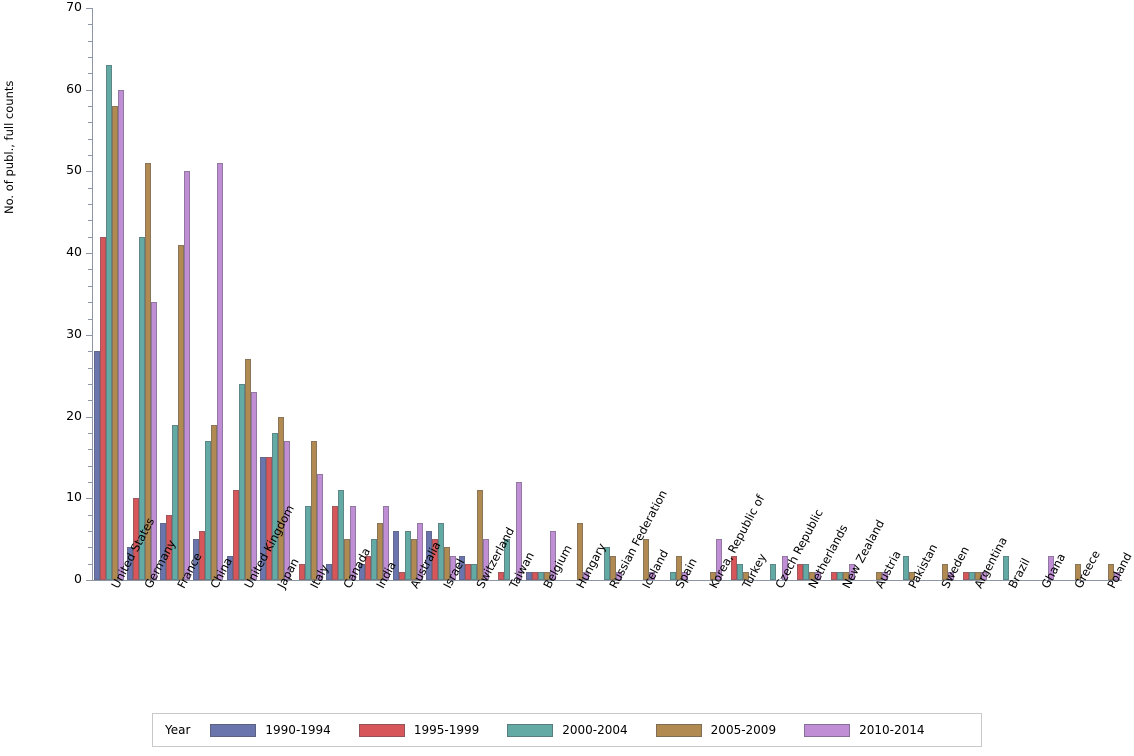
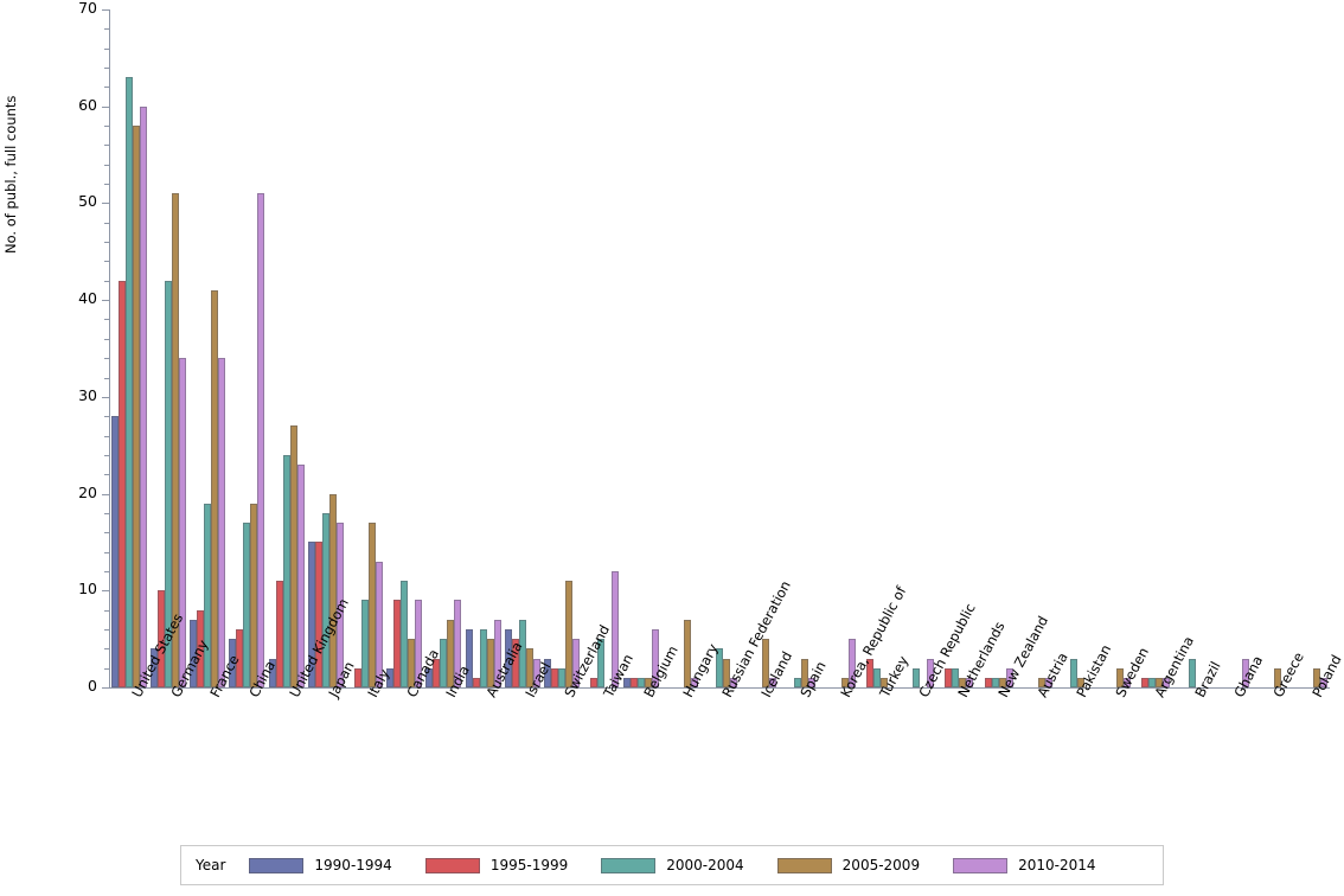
2010-2014/France: 50 -> 34
